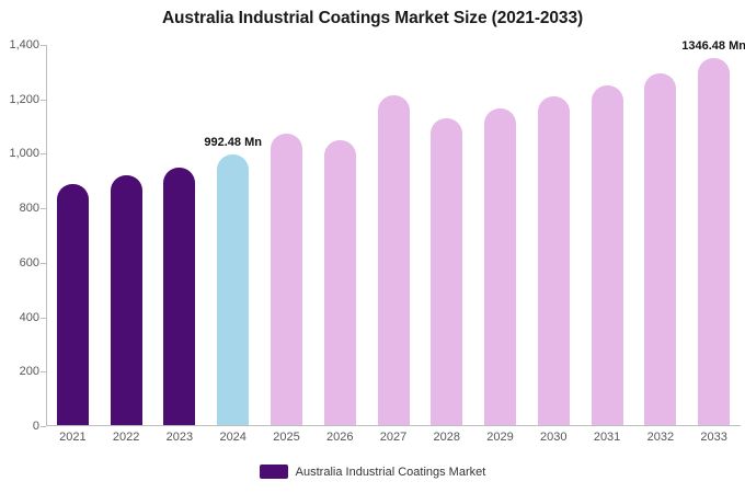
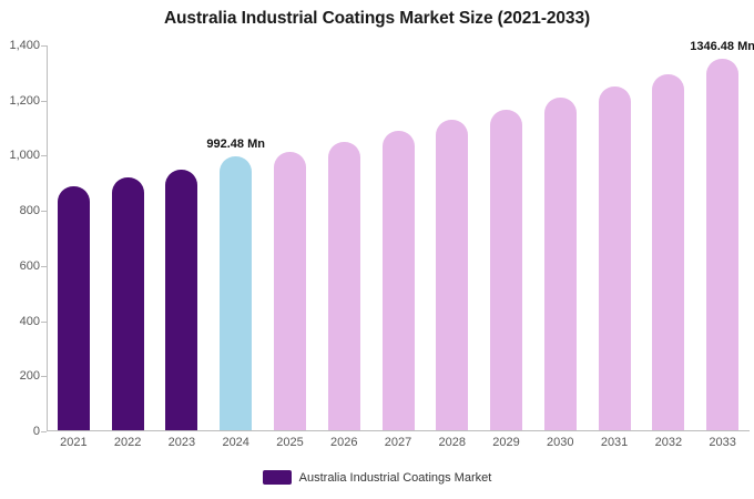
2025: 1070 -> 1010
2027: 1210 -> 1080
